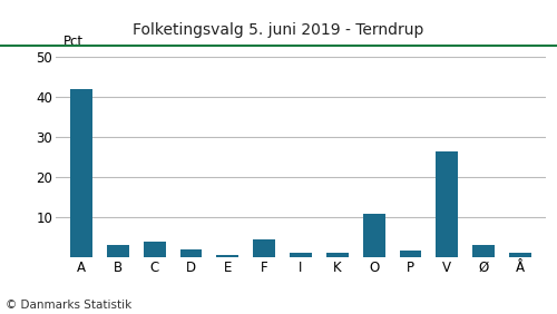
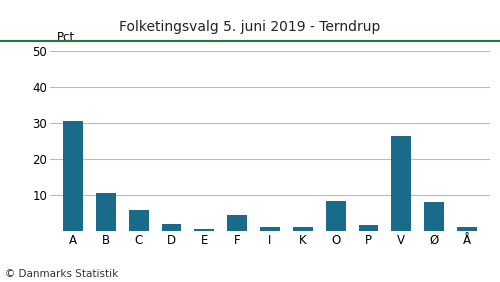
A: 42.0 -> 30.5
B: 3.2 -> 10.5
C: 3.9 -> 6.0
O: 10.8 -> 8.5
Ø: 3.2 -> 8.0
